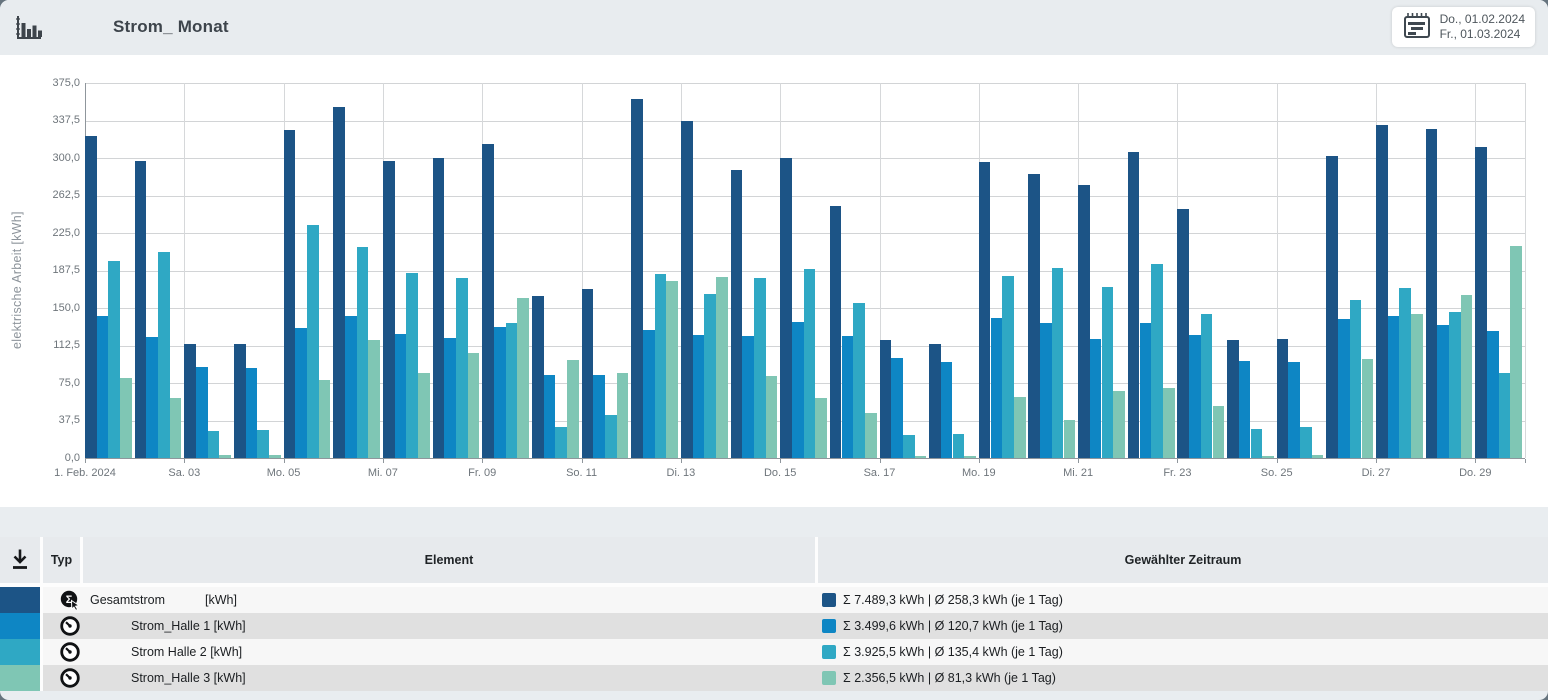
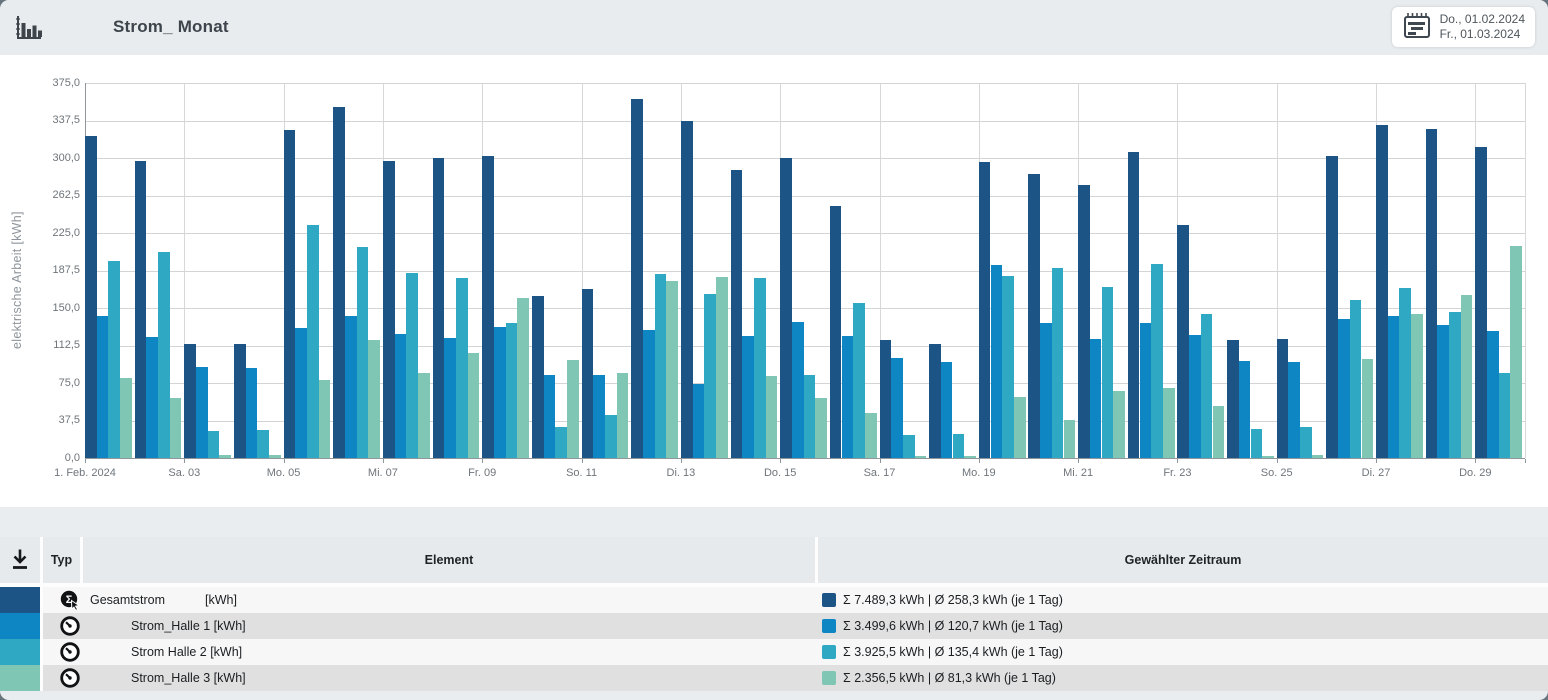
Gesamtstrom [kWh]/Fr. 09: 314 -> 302
Strom_Halle 1 [kWh]/Di. 13: 123 -> 74
Strom Halle 2 [kWh]/Do. 15: 189 -> 83
Strom_Halle 1 [kWh]/Mo. 19: 140 -> 193
Gesamtstrom [kWh]/Fr. 23: 249 -> 233
